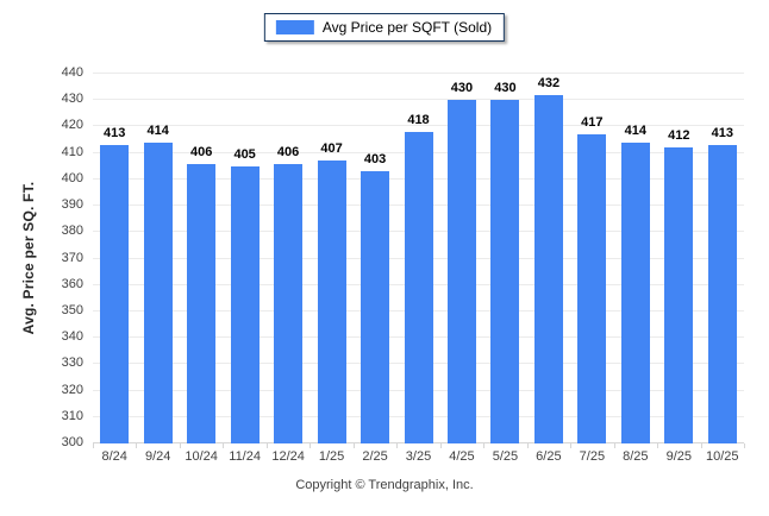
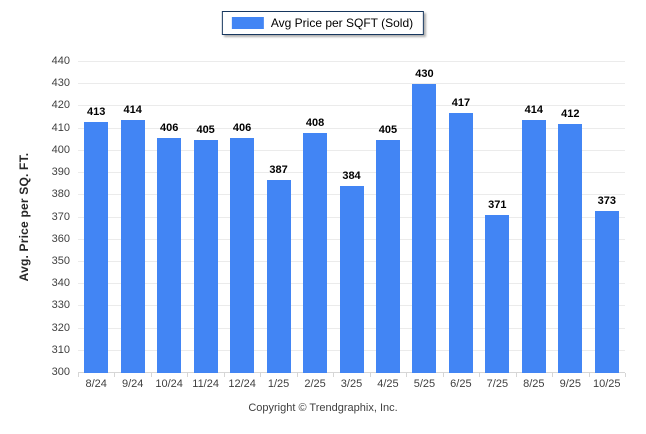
1/25: 407 -> 387
2/25: 403 -> 408
3/25: 418 -> 384
4/25: 430 -> 405
6/25: 432 -> 417
7/25: 417 -> 371
10/25: 413 -> 373
